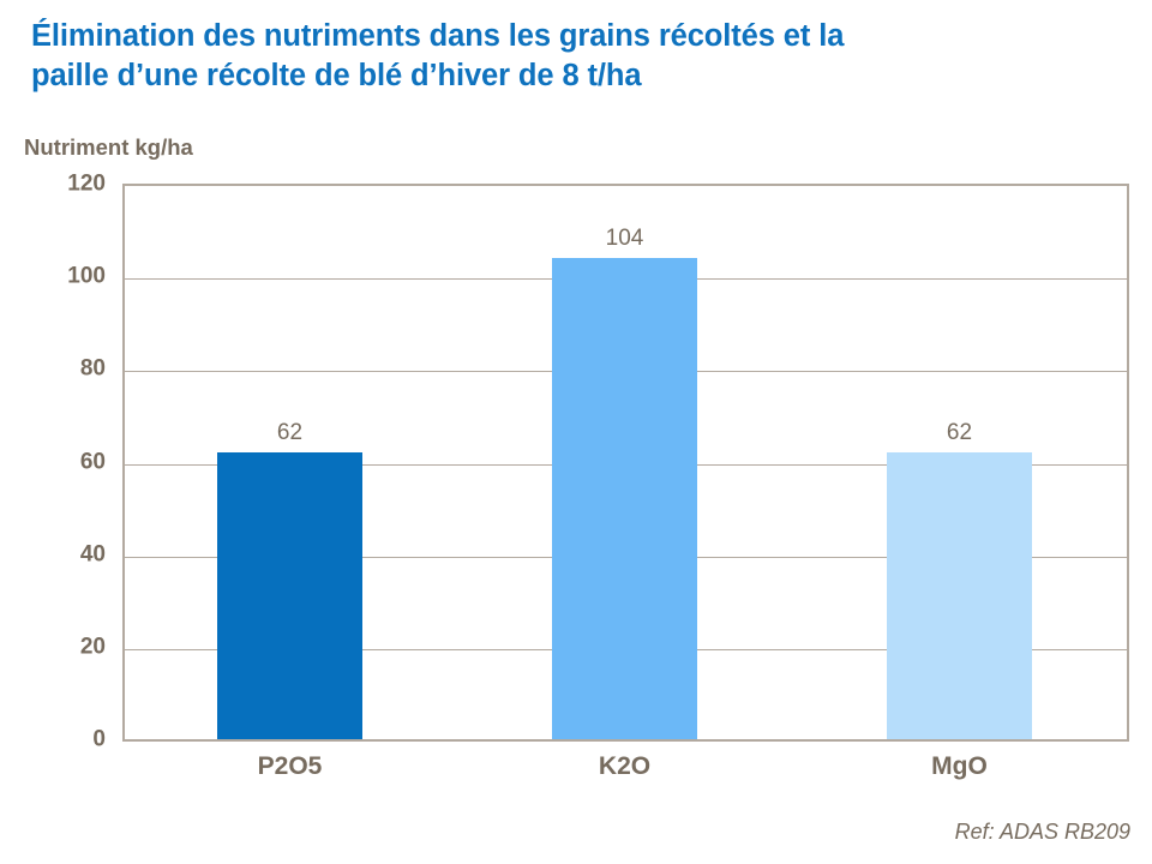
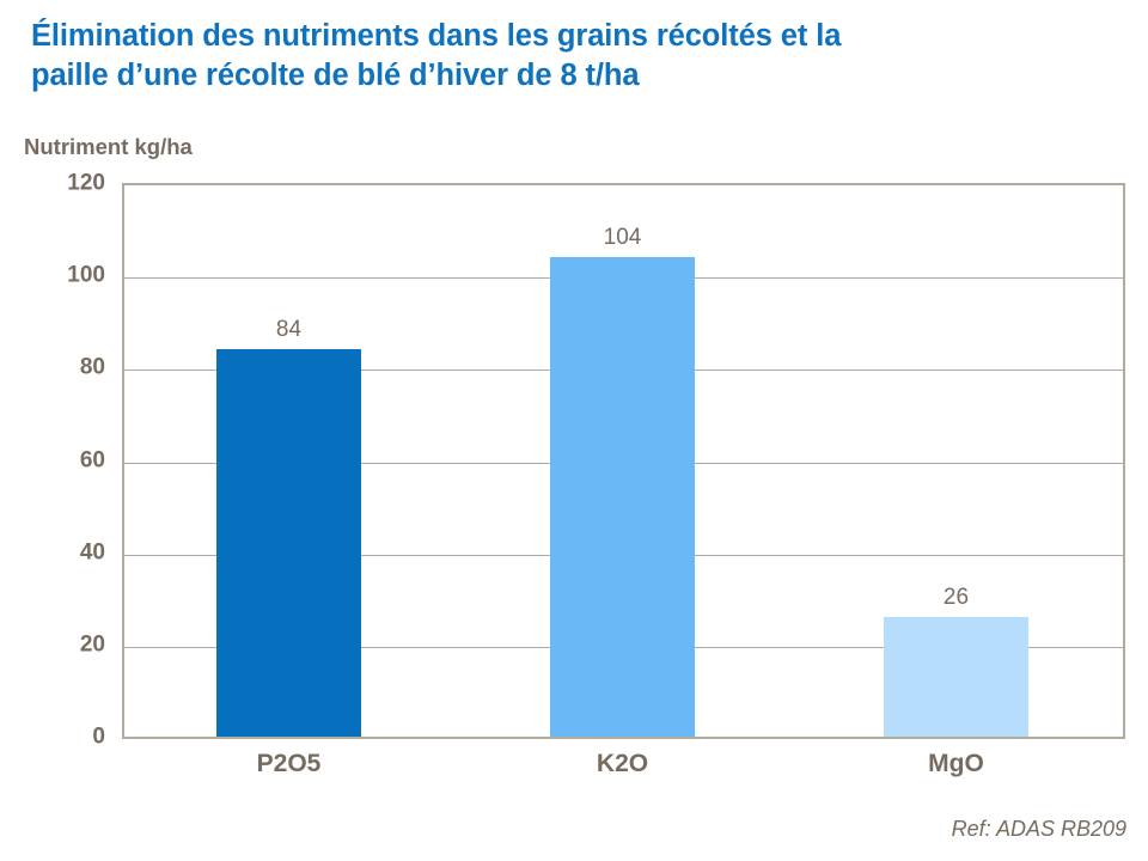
P2O5: 62 -> 84
MgO: 62 -> 26
